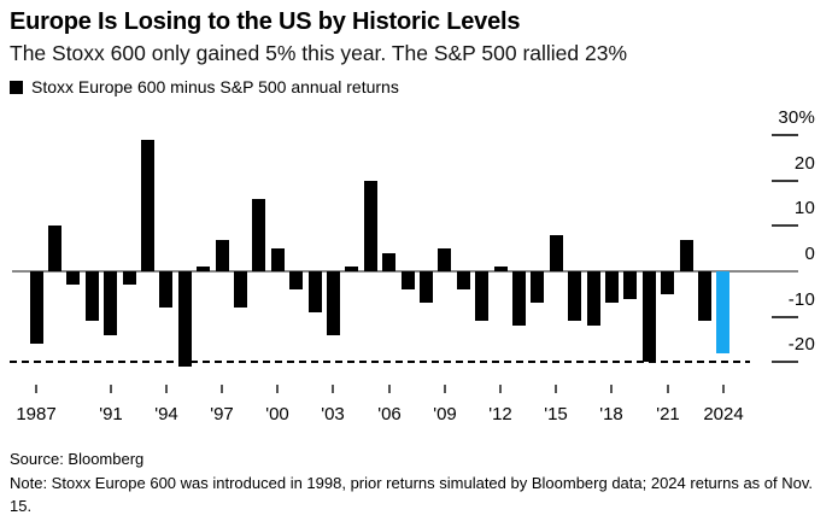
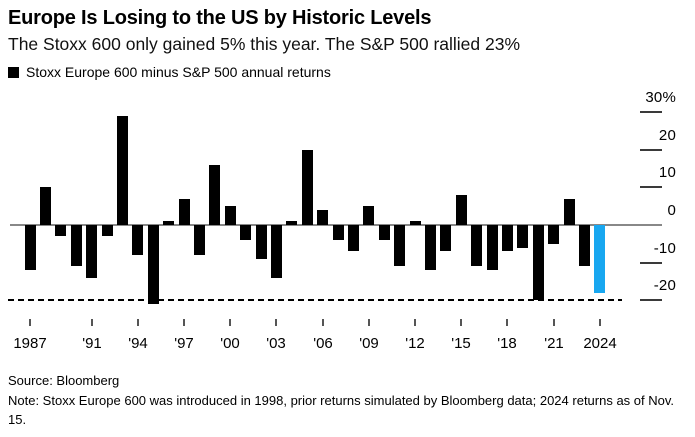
1987: -16% -> -12%
